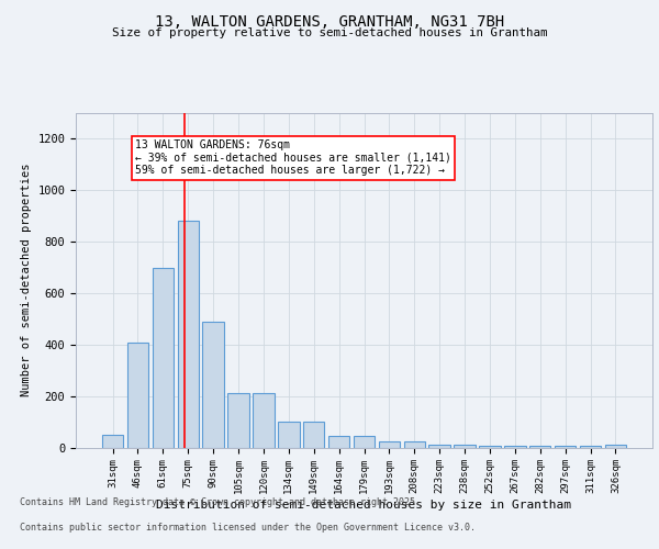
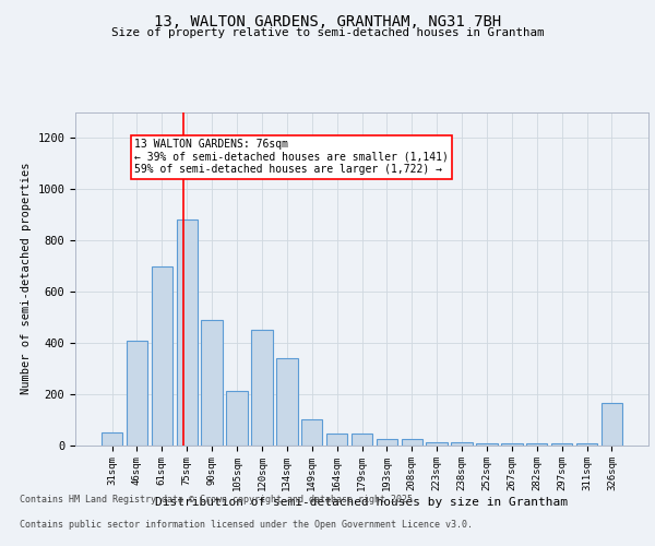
120sqm: 210 -> 450
134sqm: 100 -> 340
326sqm: 10 -> 165
